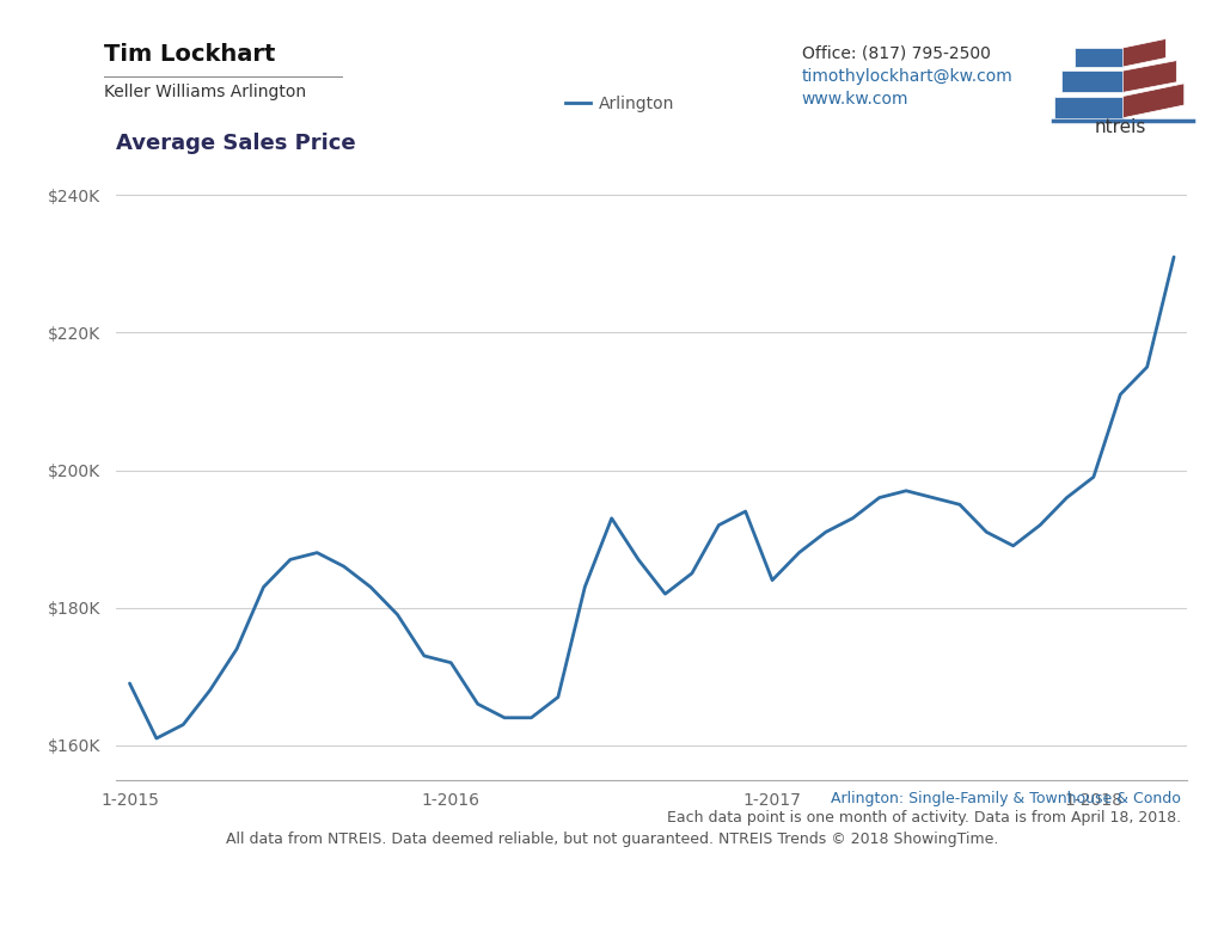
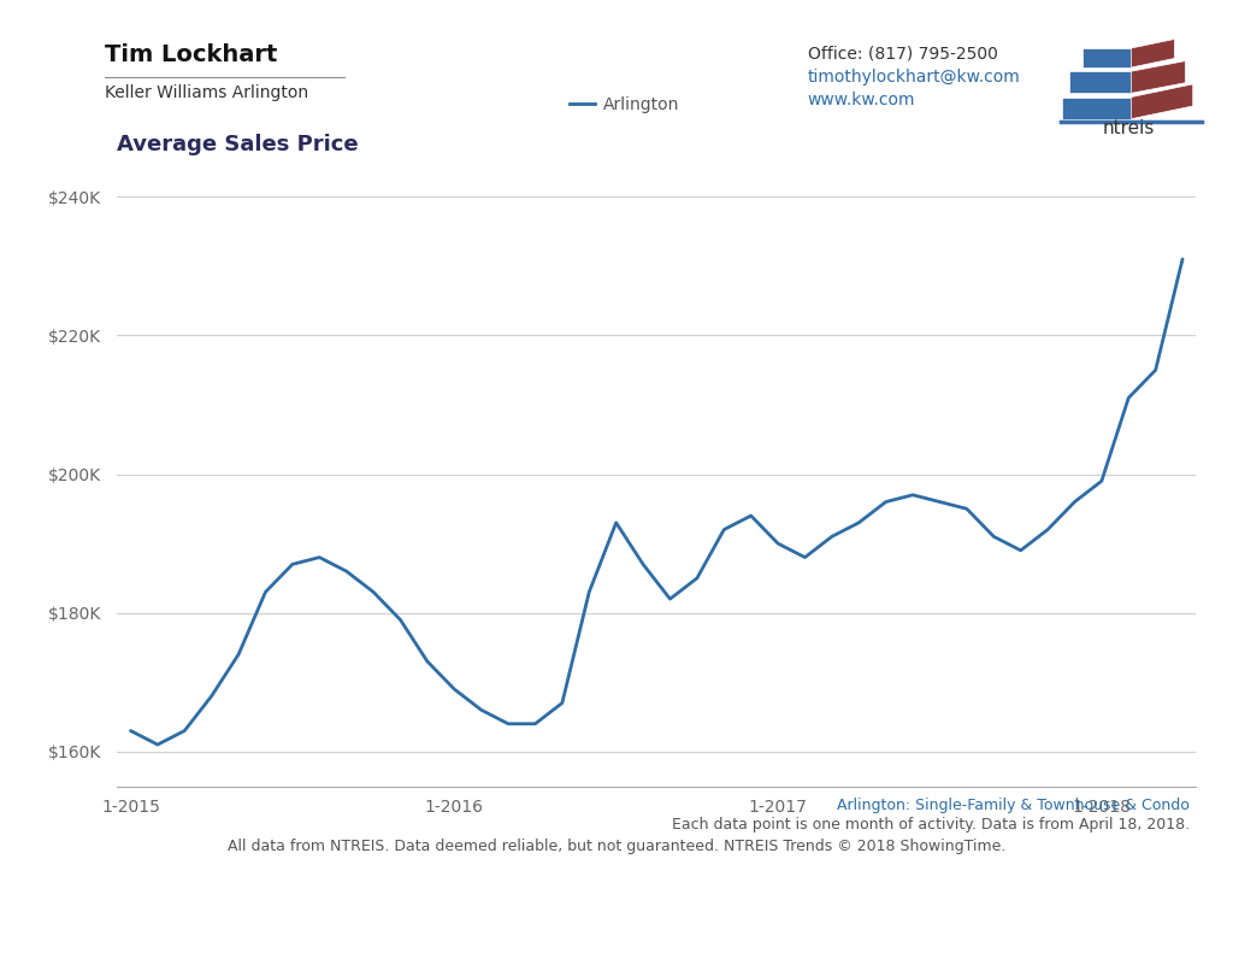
1-2015: $169K -> $163K
1-2016: $172K -> $169K
1-2017: $184K -> $190K
